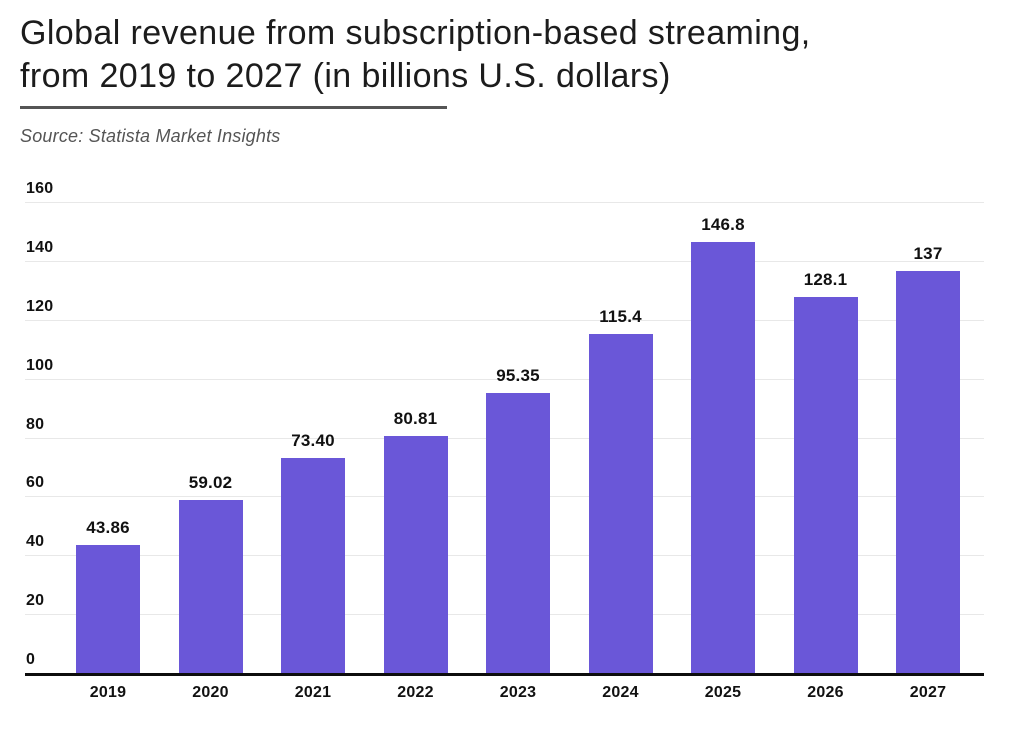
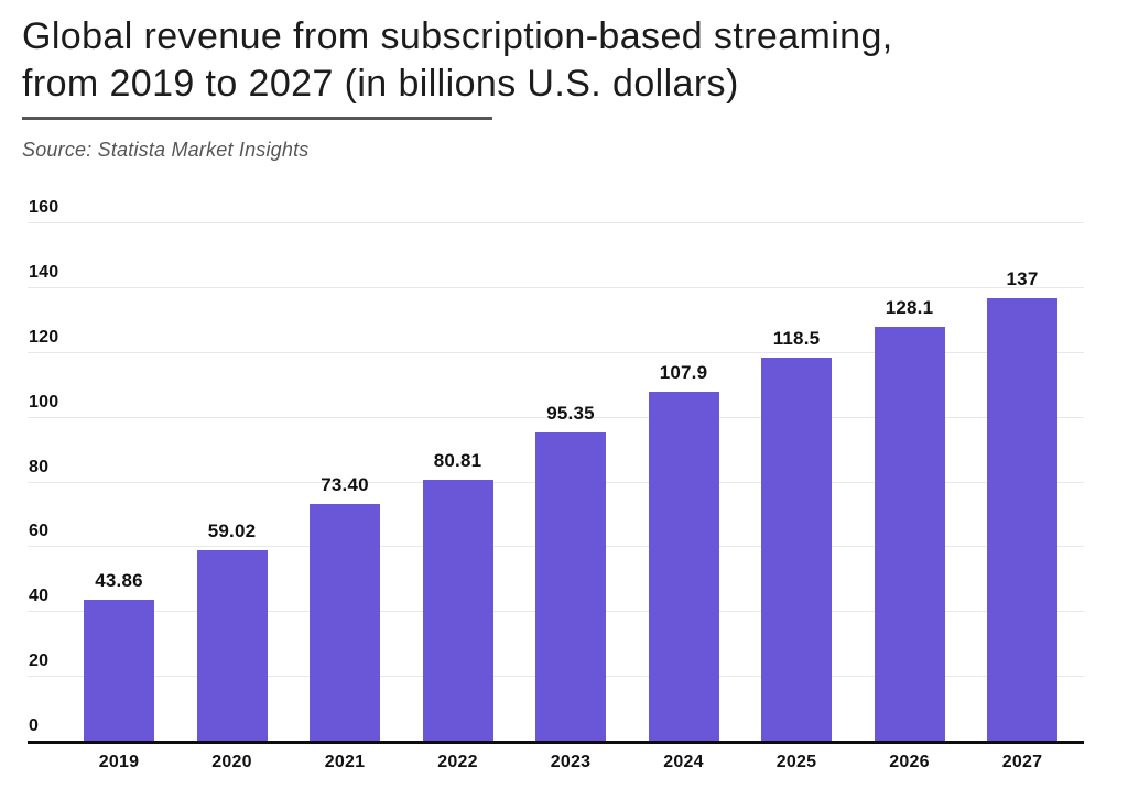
2024: 115.4 -> 107.9
2025: 146.8 -> 118.5
